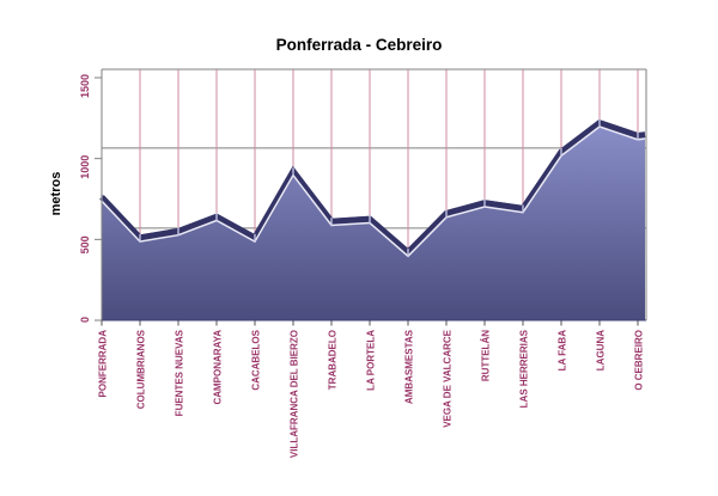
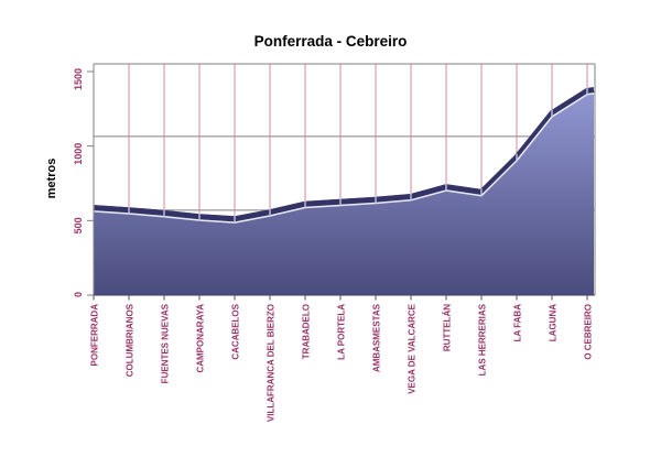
PONFERRADA: 780 -> 600
COLUMBRIANOS: 530 -> 590
CAMPONARAYA: 660 -> 540
VILLAFRANCA DEL BIERZO: 940 -> 580
AMBASMESTAS: 440 -> 660
LA FABA: 1060 -> 940
O CEBREIRO: 1160 -> 1390
